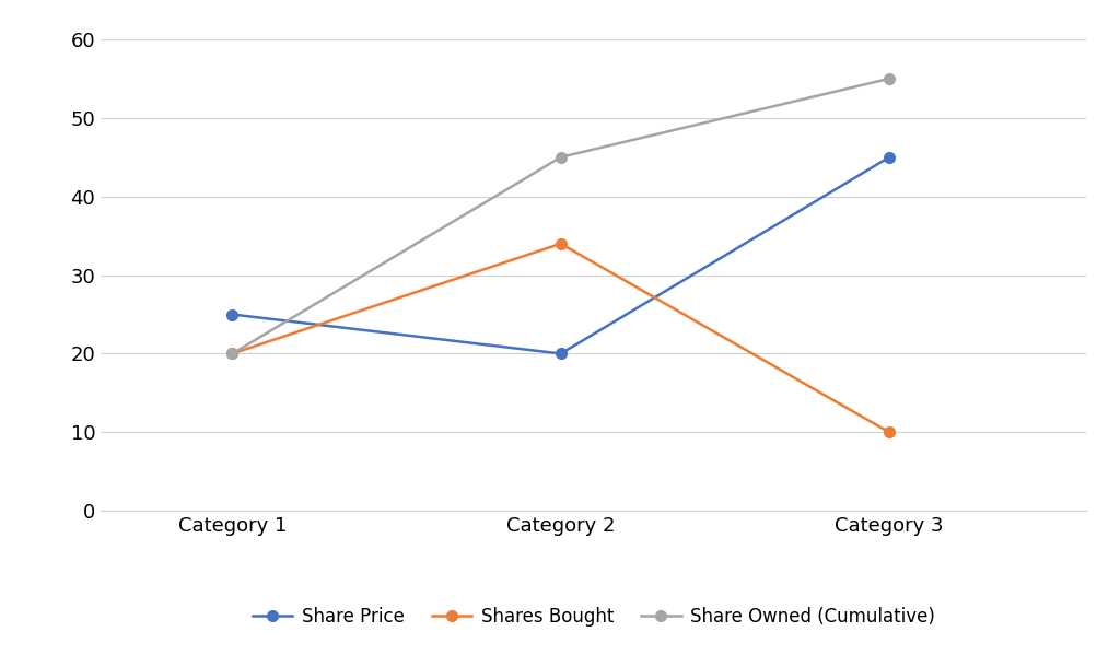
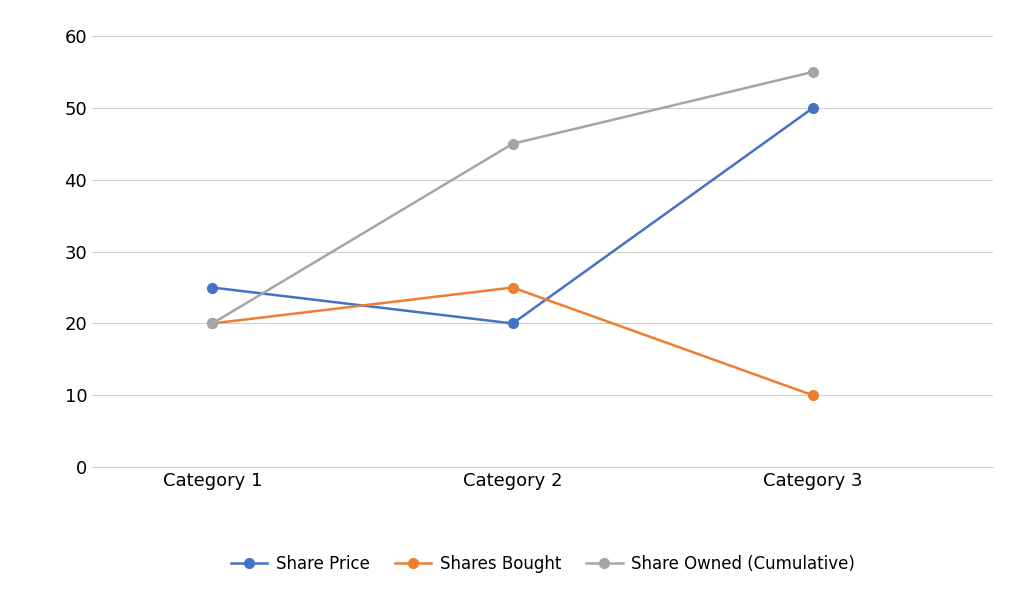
Shares Bought/Category 2: 34 -> 25
Share Price/Category 3: 45 -> 50
